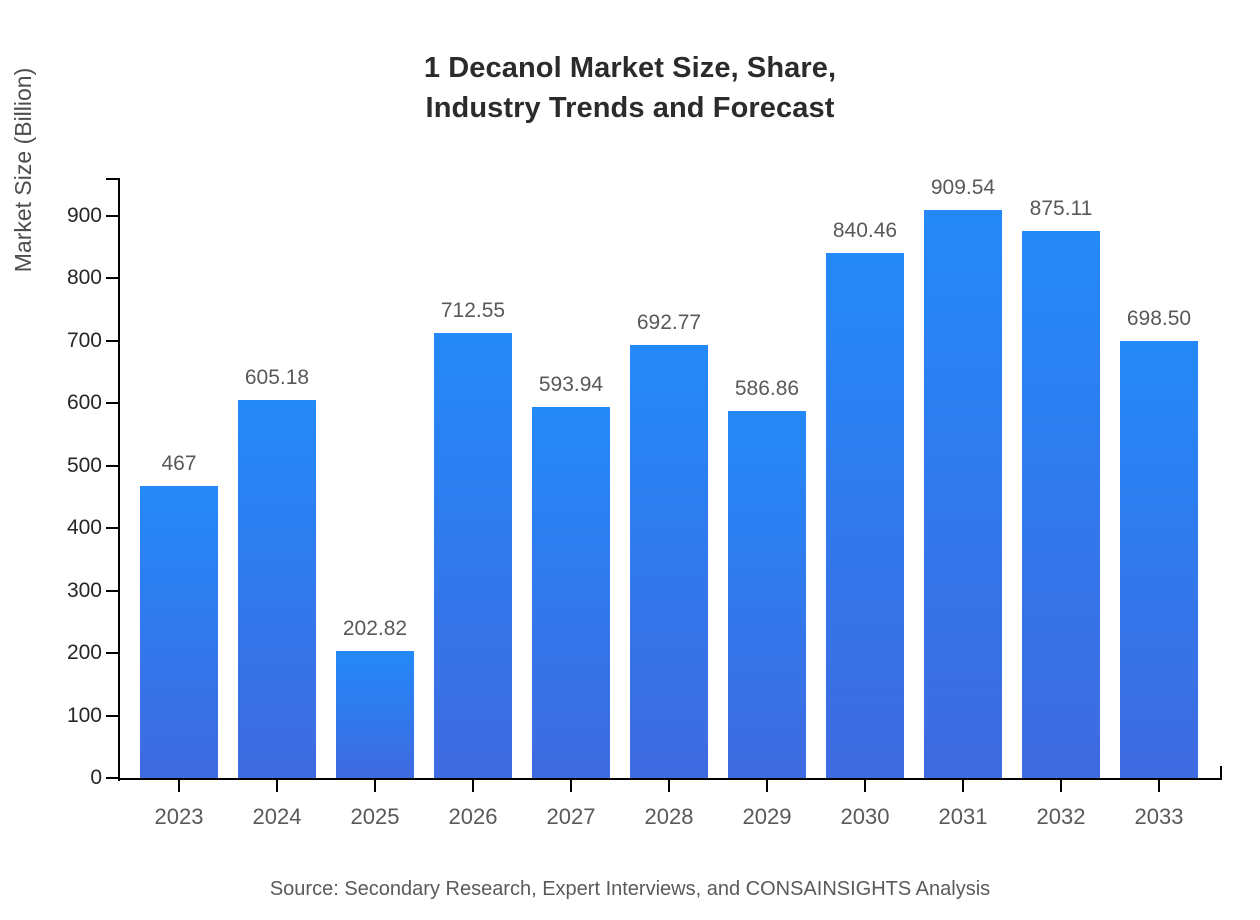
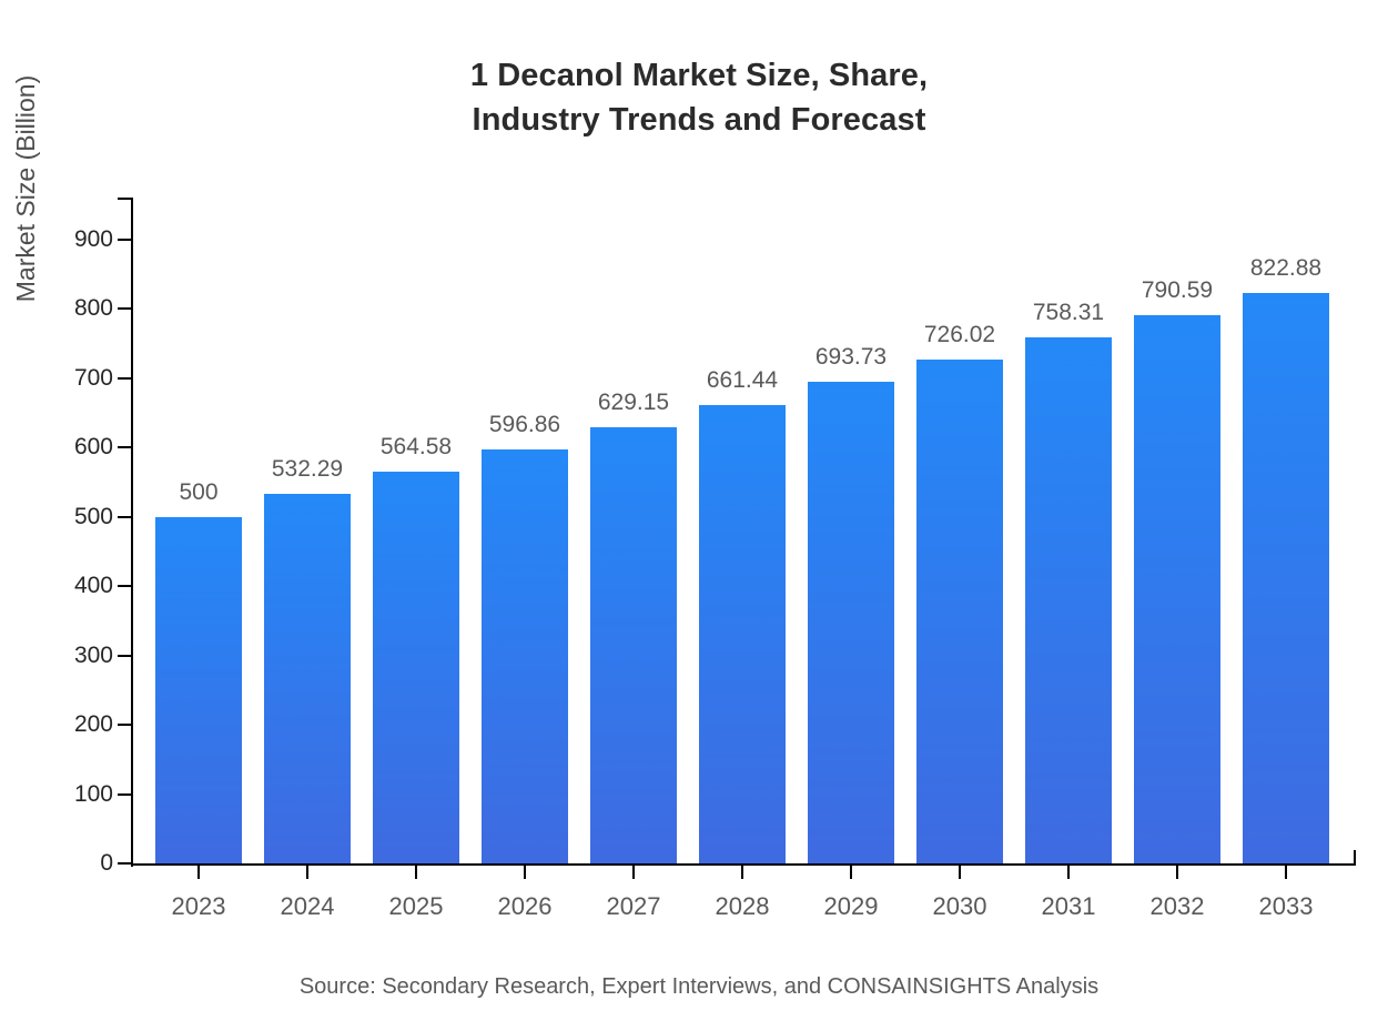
2023: 467 -> 500
2024: 605.18 -> 532.29
2025: 202.82 -> 564.58
2026: 712.55 -> 596.86
2027: 593.94 -> 629.15
2028: 692.77 -> 661.44
2029: 586.86 -> 693.73
2030: 840.46 -> 726.02
2031: 909.54 -> 758.31
2032: 875.11 -> 790.59
2033: 698.50 -> 822.88
